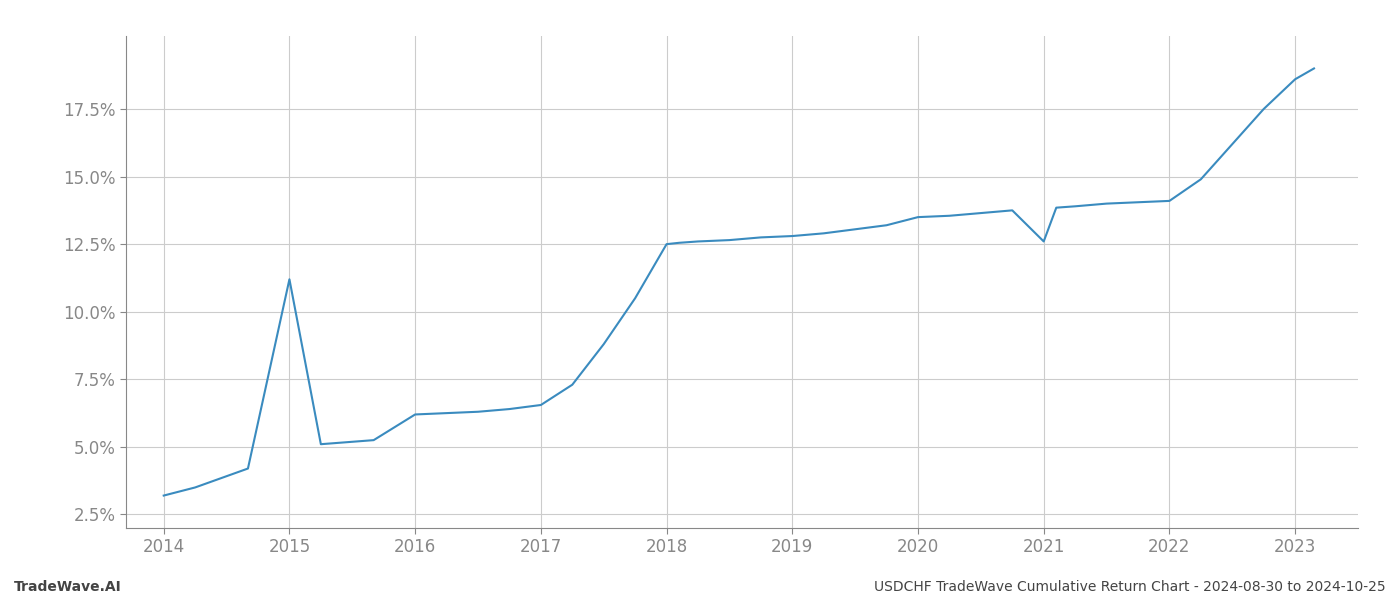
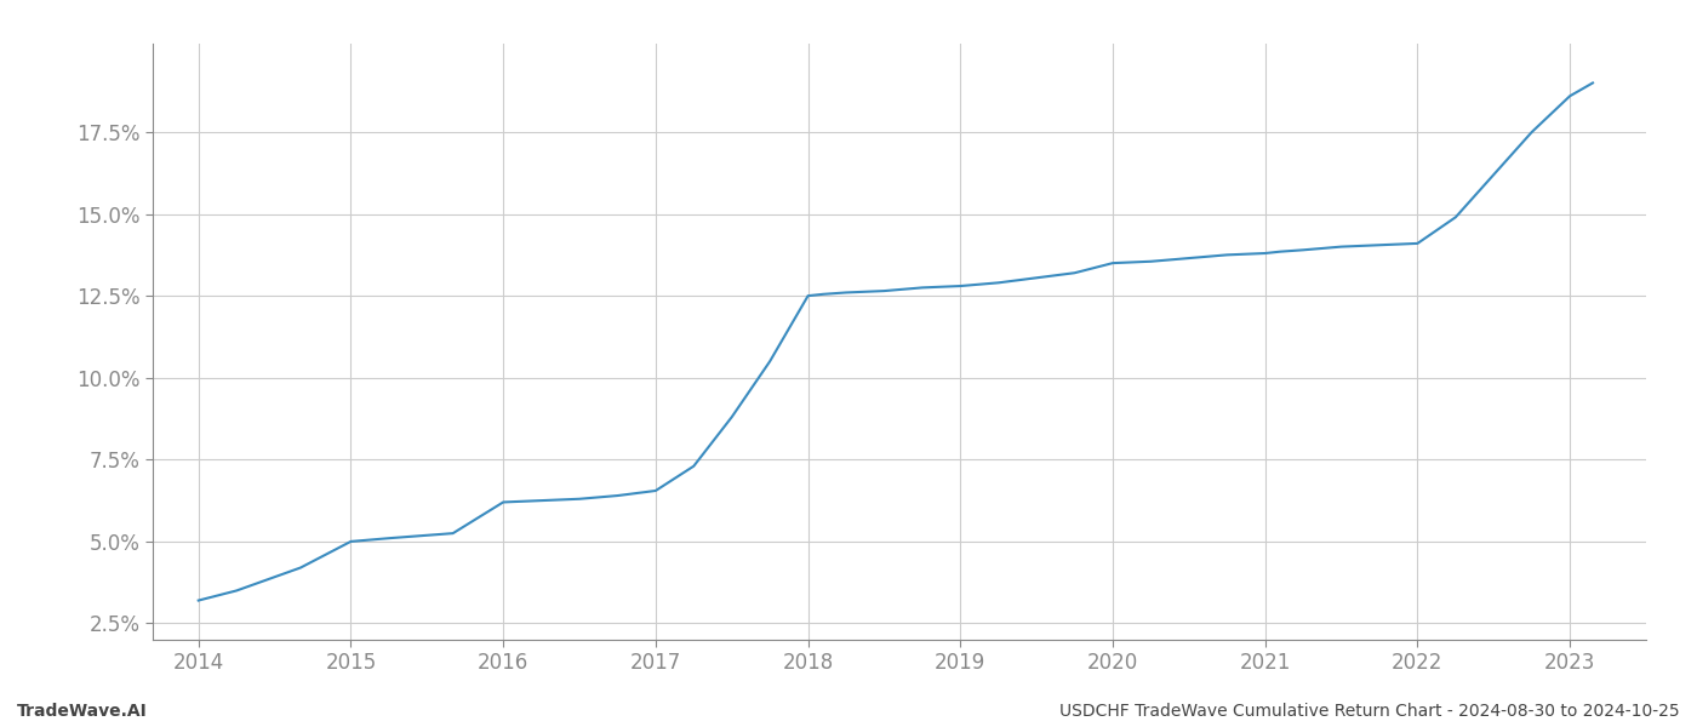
2015: 11.20% -> 5.00%
2021: 12.60% -> 13.80%
